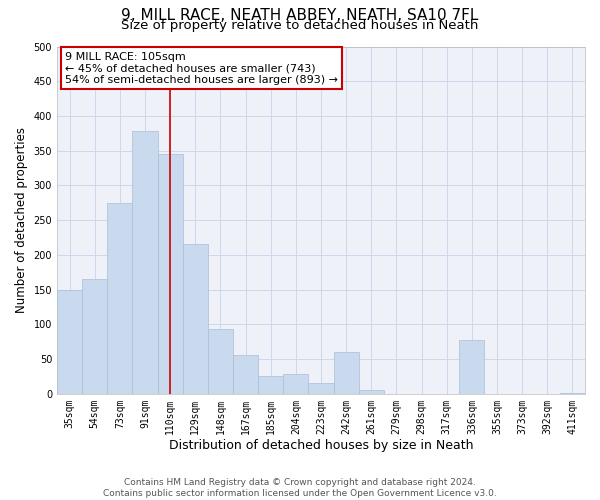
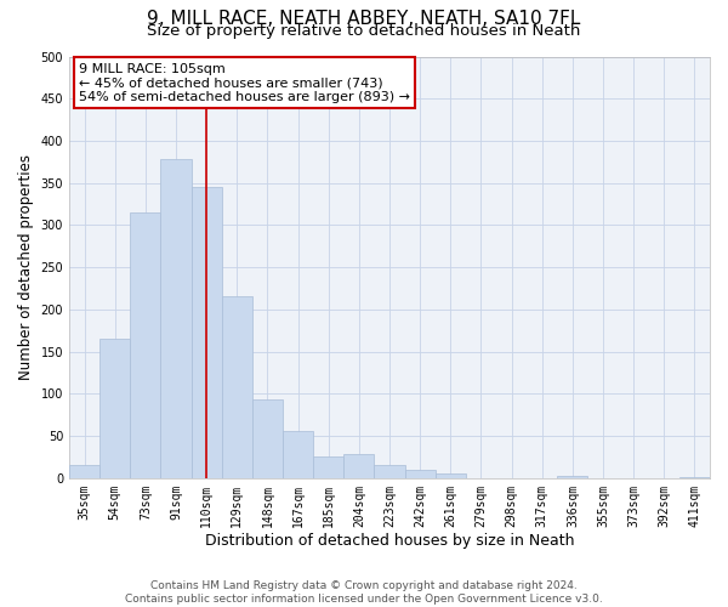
35sqm: 150 -> 16
73sqm: 274 -> 315
242sqm: 60 -> 10
336sqm: 78 -> 2
